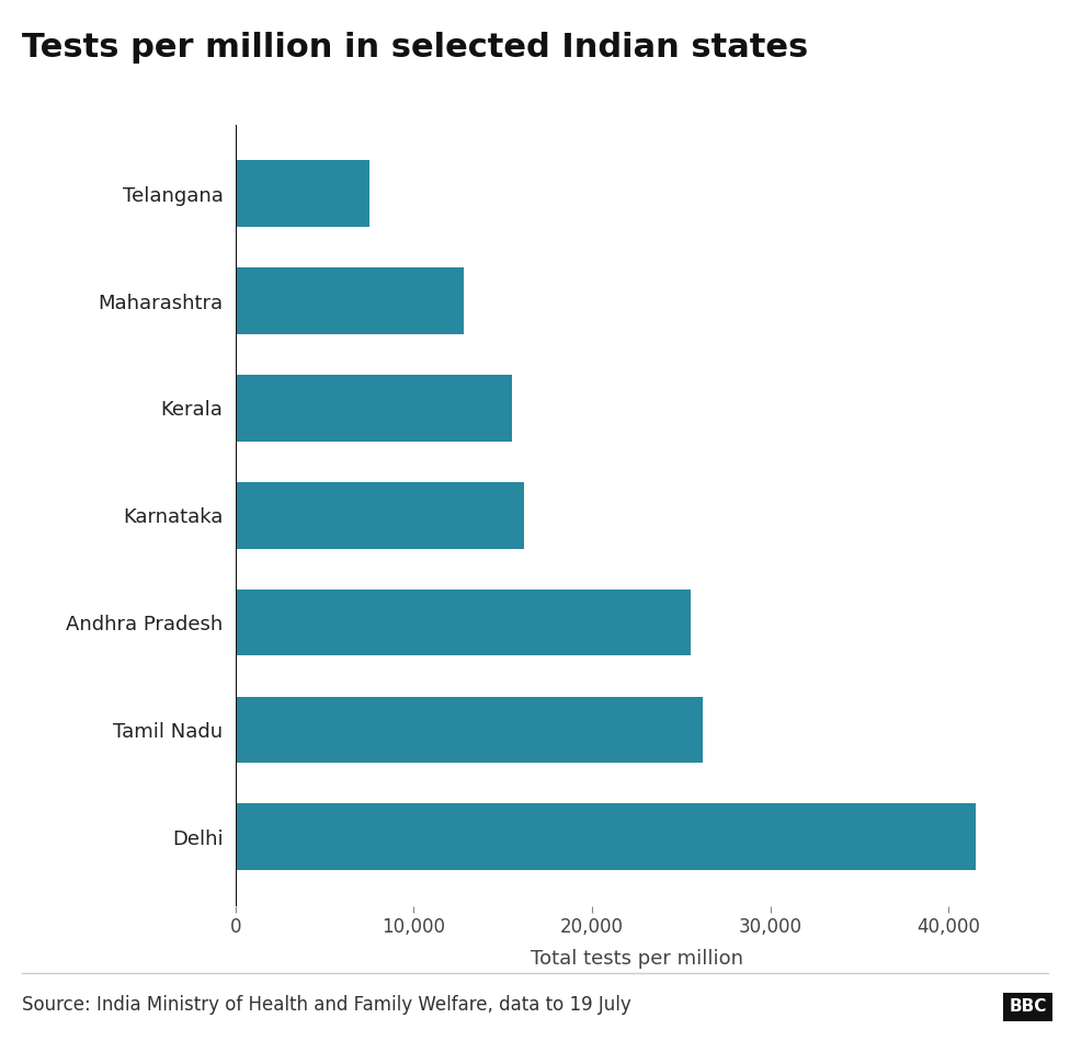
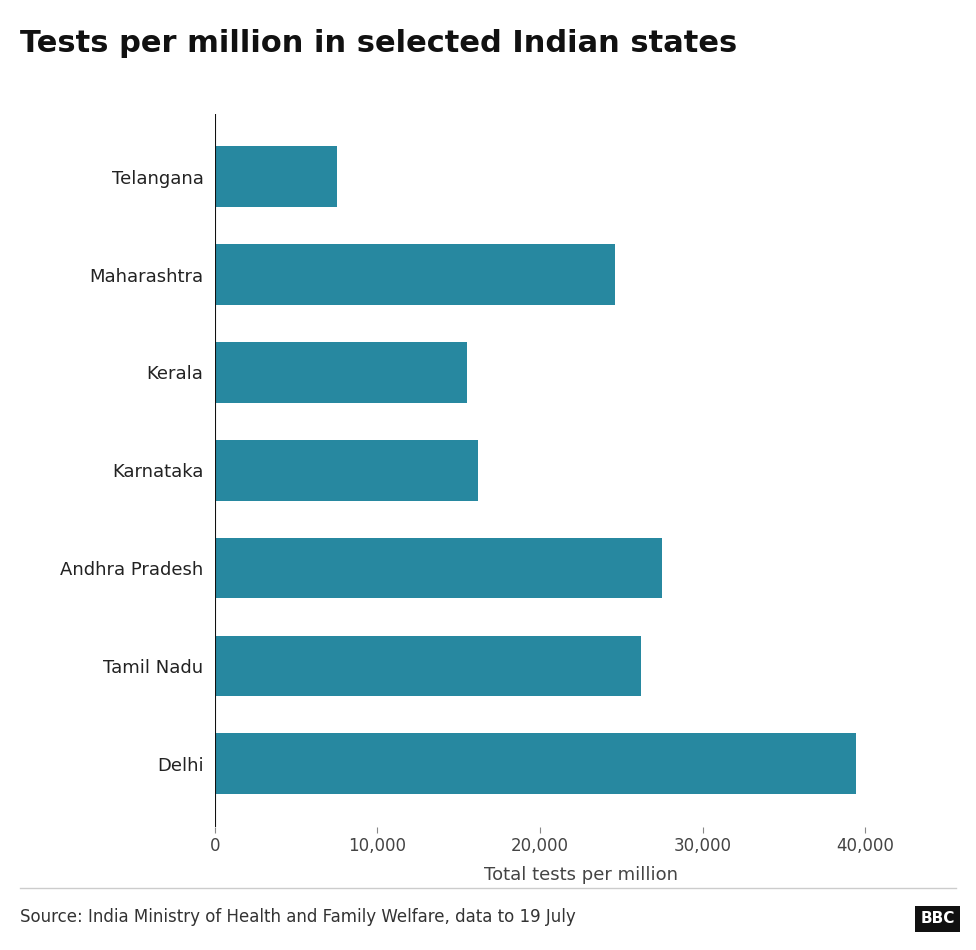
Maharashtra: 12,800 -> 24,600
Andhra Pradesh: 25,500 -> 27,500
Delhi: 41,500 -> 39,400
